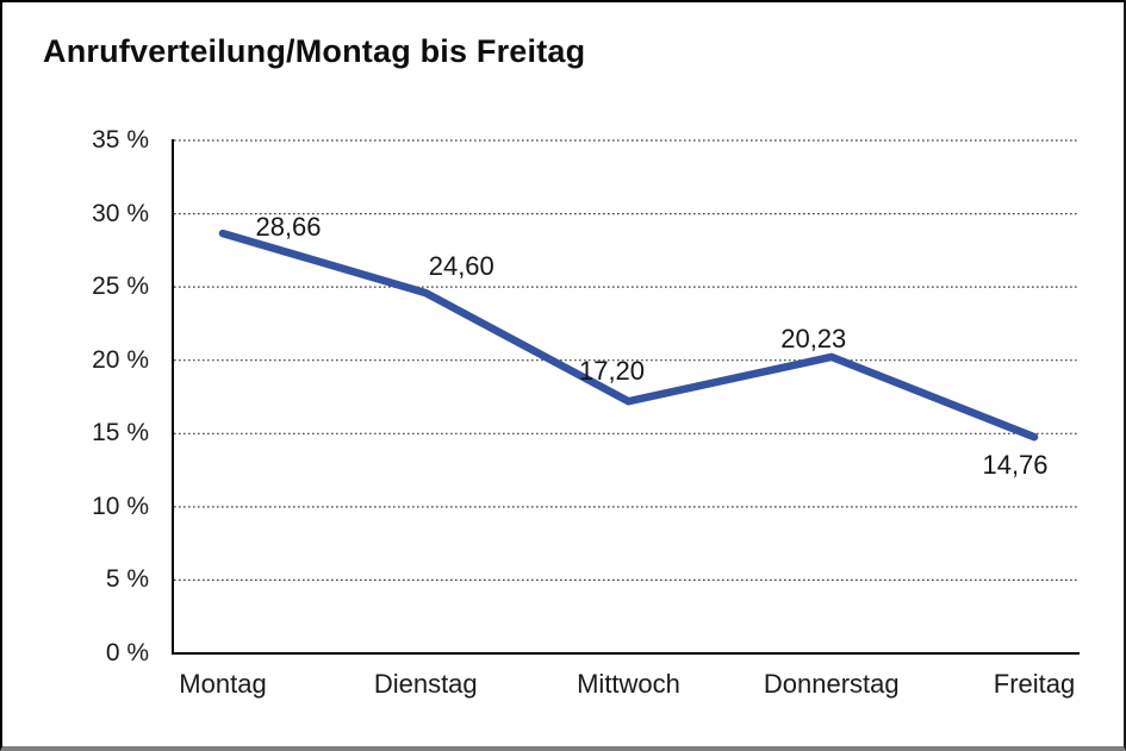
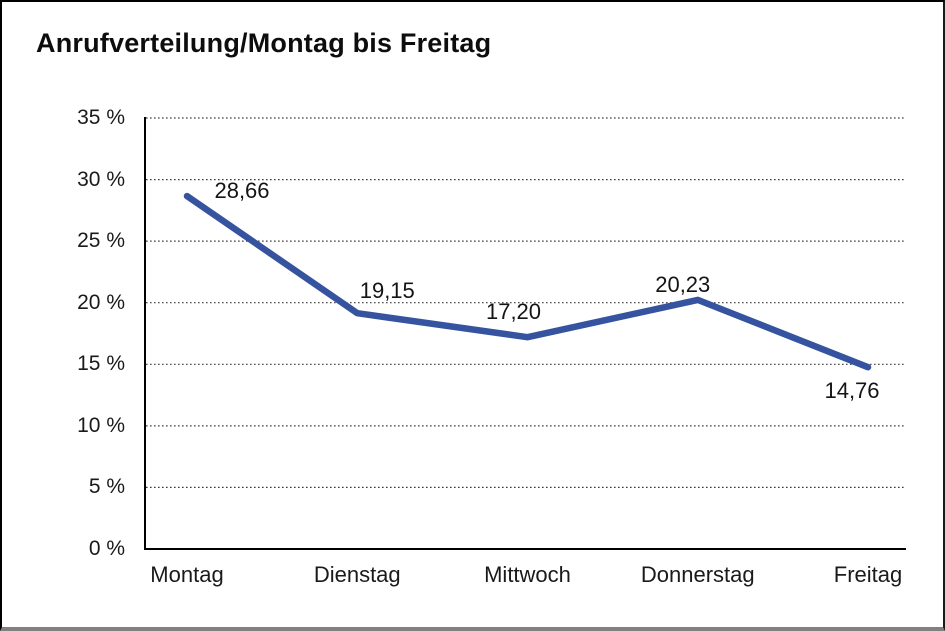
Dienstag: 24,60 -> 19,15
